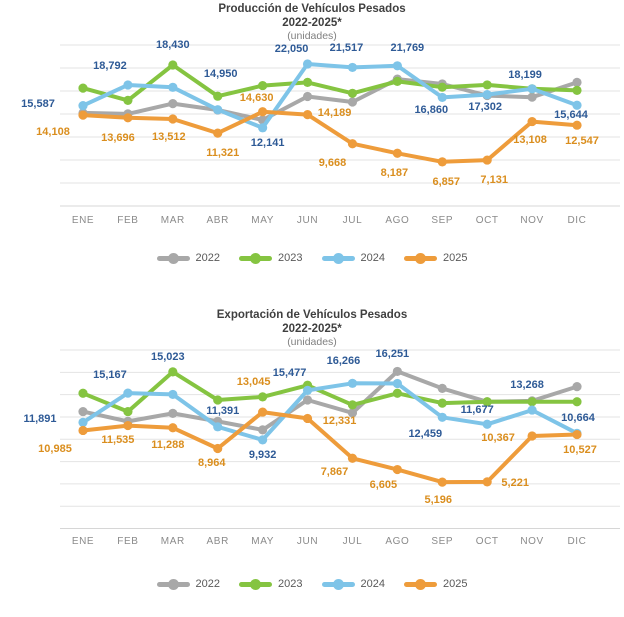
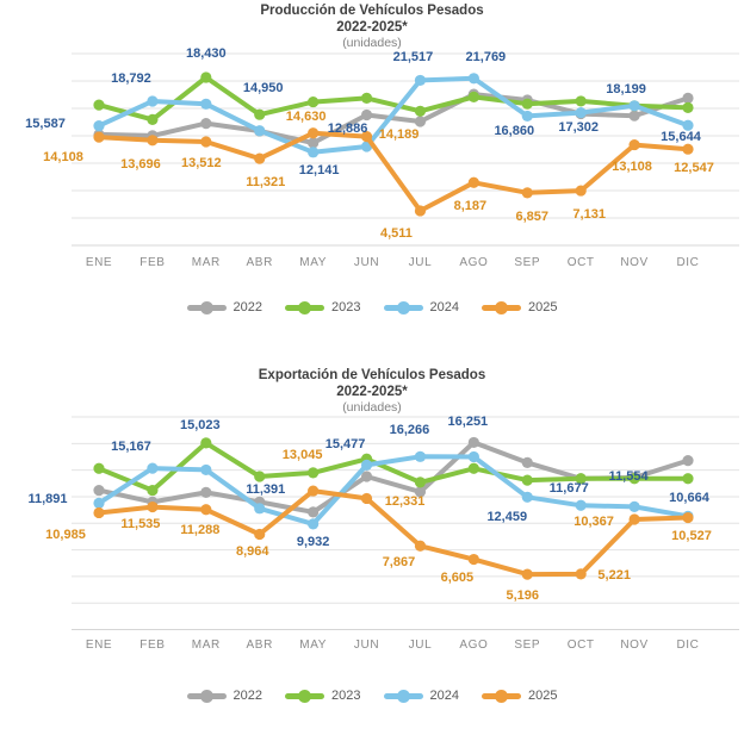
Producción de Vehículos Pesados/2024/JUN: 22,050 -> 12,886
Producción de Vehículos Pesados/2025/JUL: 9,668 -> 4,511
Exportación de Vehículos Pesados/2024/NOV: 13,268 -> 11,554
